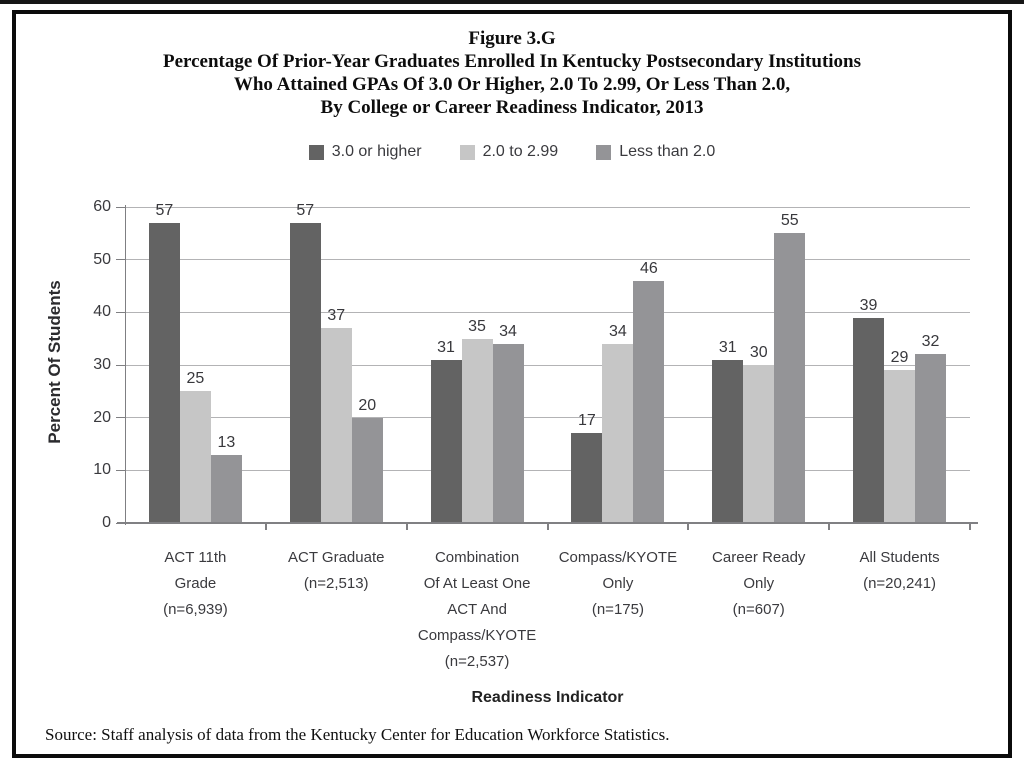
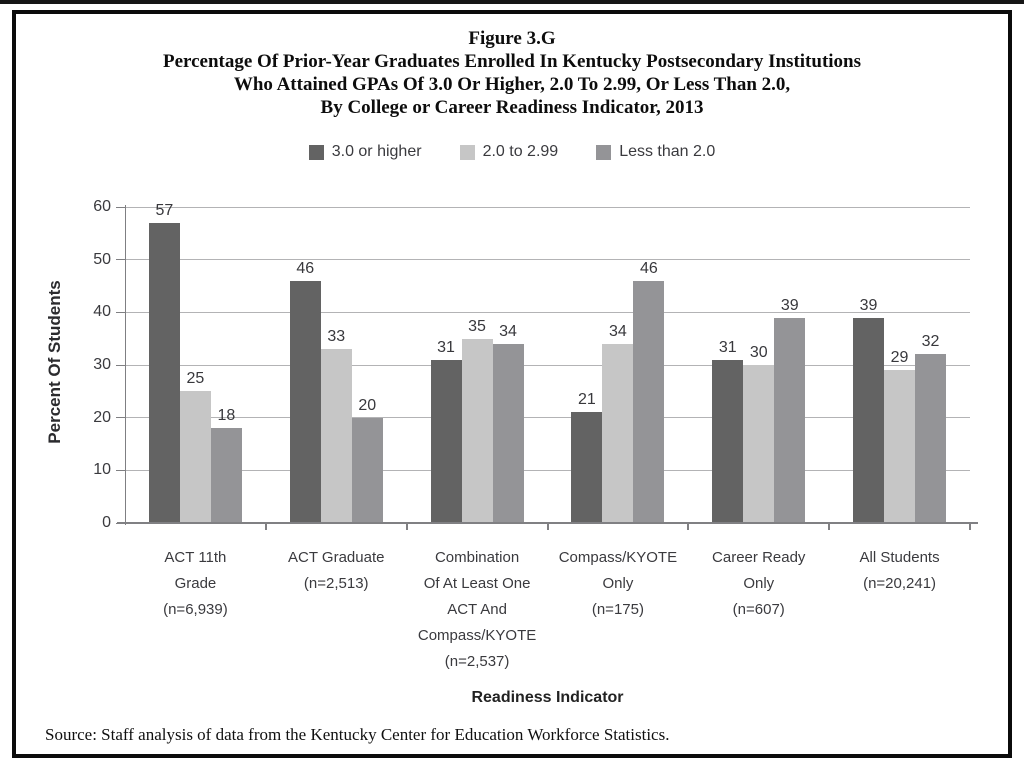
Less than 2.0/ACT 11th Grade (n=6,939): 13 -> 18
3.0 or higher/ACT Graduate (n=2,513): 57 -> 46
2.0 to 2.99/ACT Graduate (n=2,513): 37 -> 33
3.0 or higher/Compass/KYOTE Only (n=175): 17 -> 21
Less than 2.0/Career Ready Only (n=607): 55 -> 39
